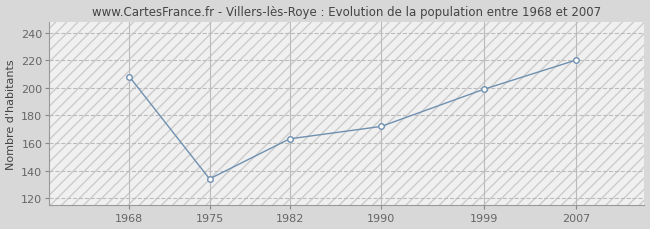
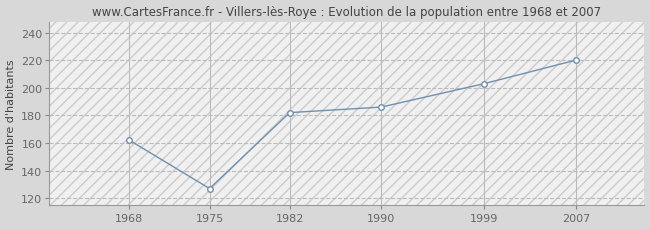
1968: 208 -> 162
1975: 134 -> 127
1982: 163 -> 182
1990: 172 -> 186
1999: 199 -> 203
